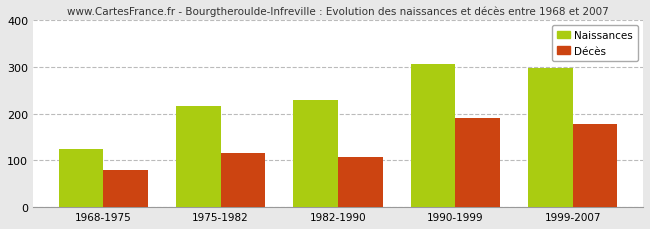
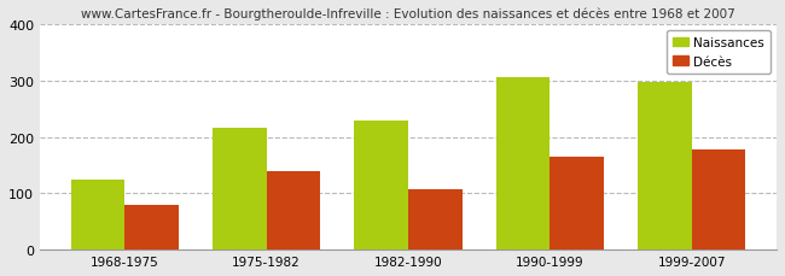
Décès/1975-1982: 115 -> 140
Décès/1990-1999: 190 -> 165
